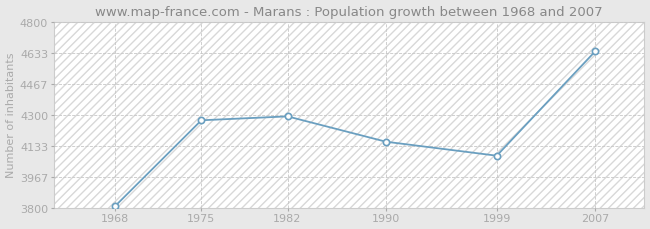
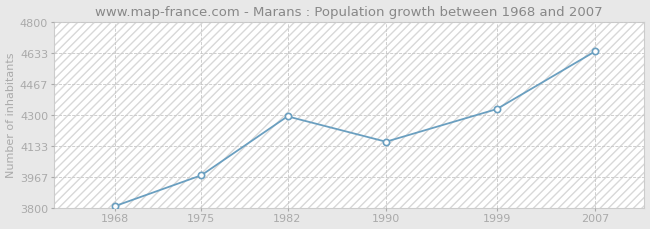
1975: 4270 -> 3980
1999: 4080 -> 4330
